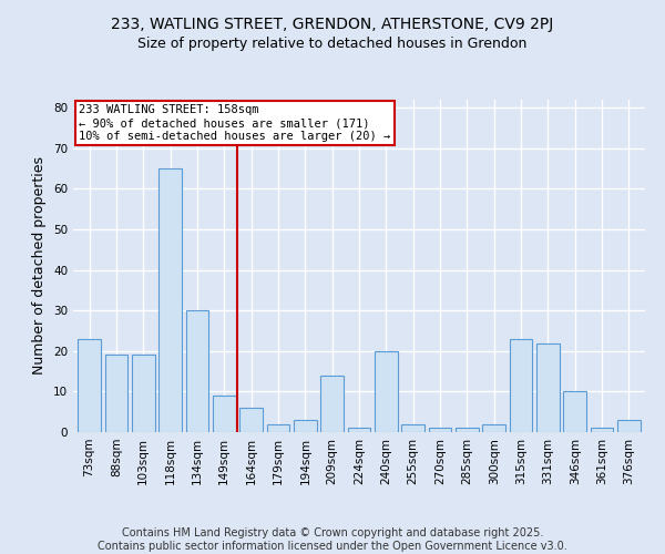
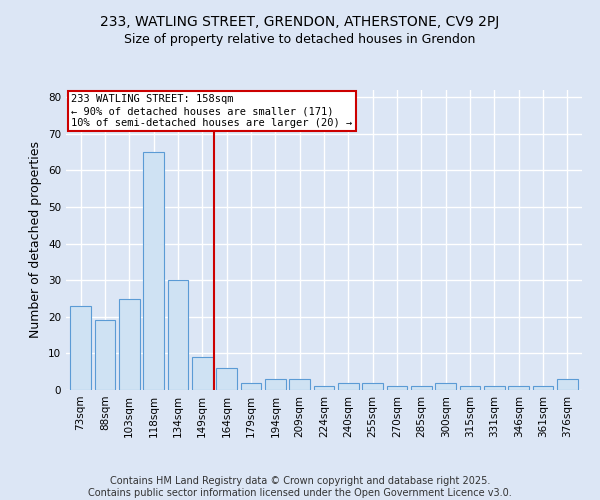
103sqm: 19 -> 25
209sqm: 14 -> 3
240sqm: 20 -> 2
315sqm: 23 -> 1
331sqm: 22 -> 1
346sqm: 10 -> 1
